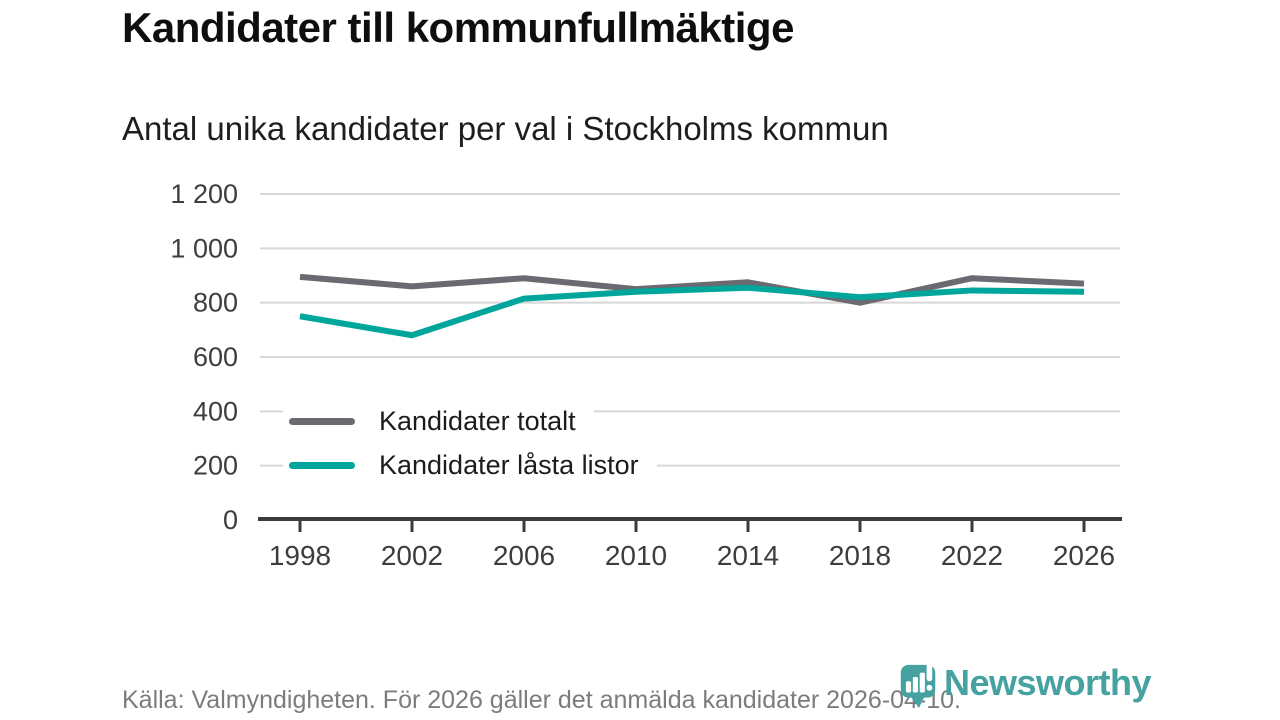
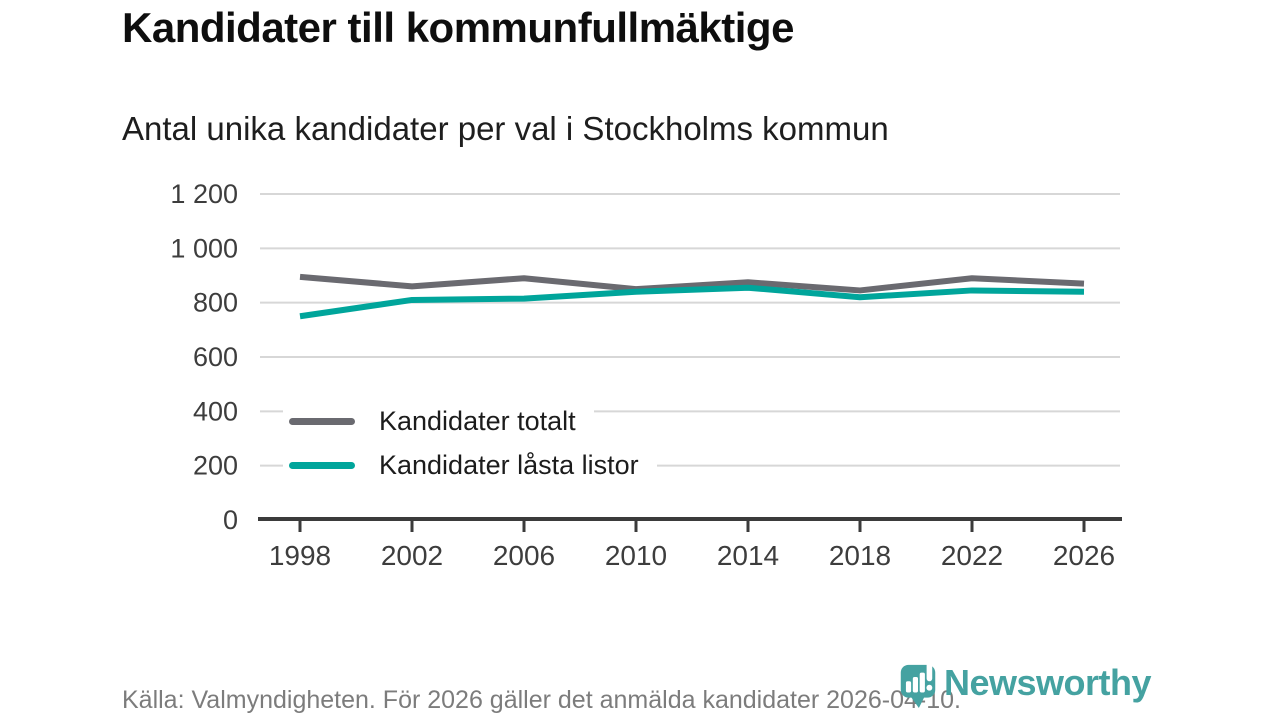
Kandidater låsta listor/2002: 680 -> 810
Kandidater totalt/2018: 800 -> 840
